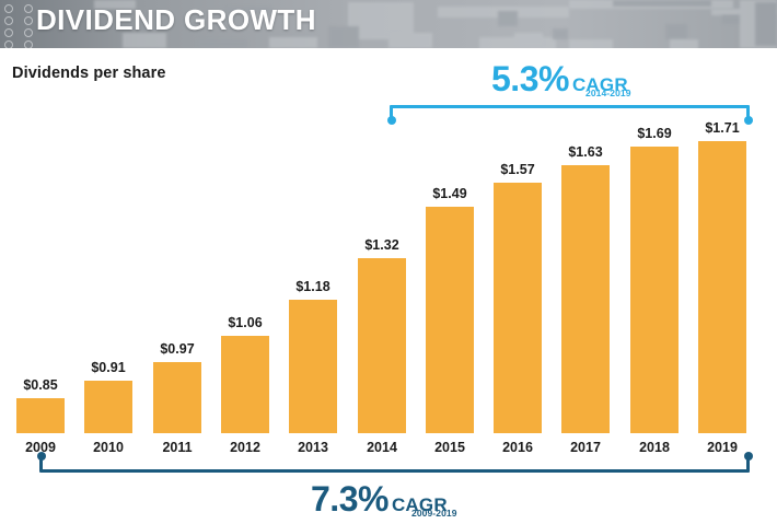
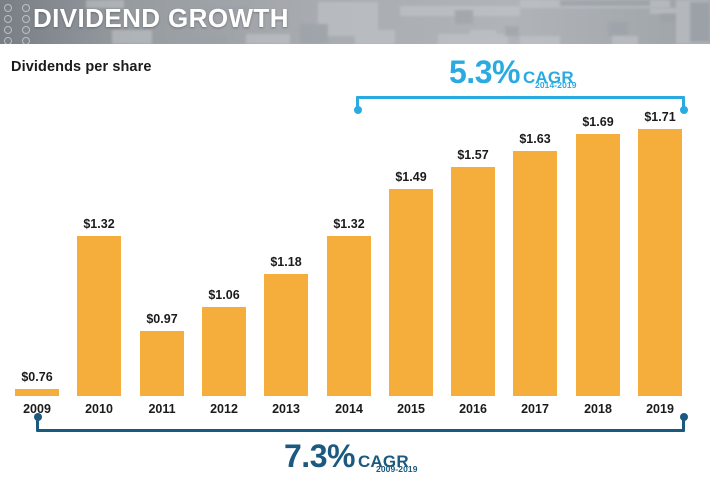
2009: $0.85 -> $0.76
2010: $0.91 -> $1.32
